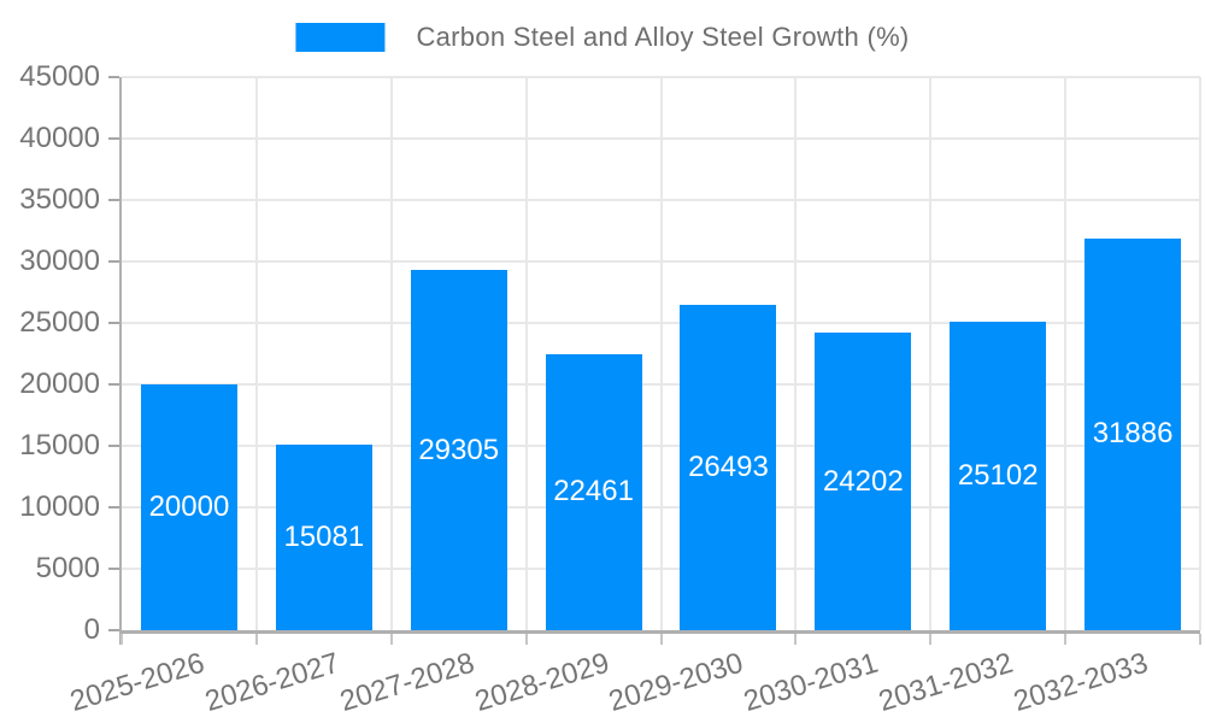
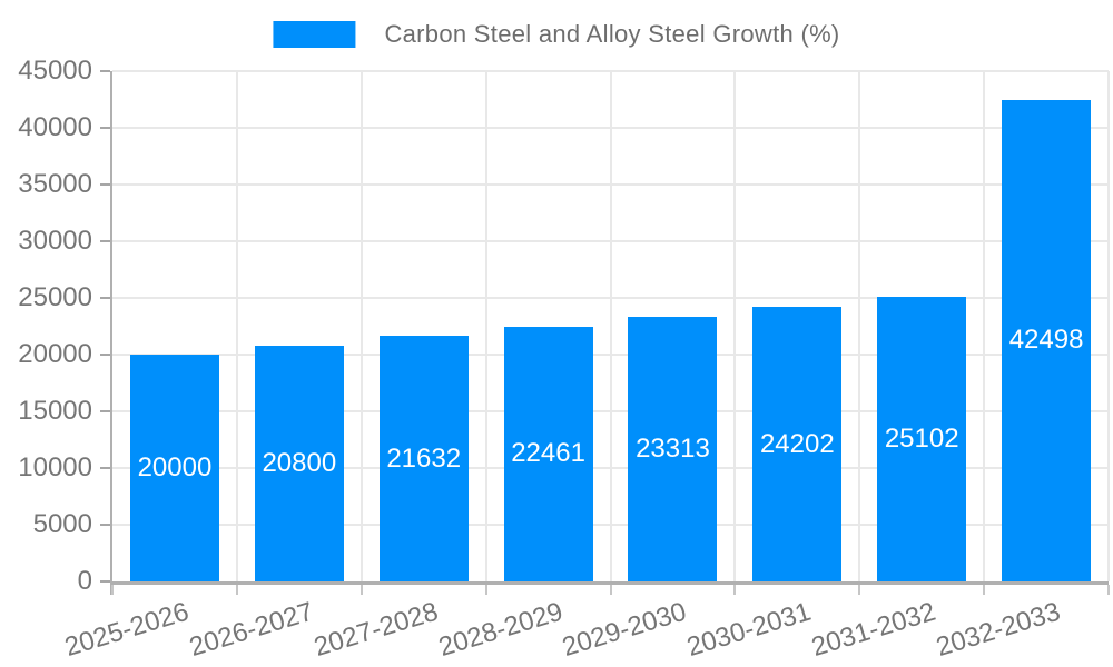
2026-2027: 15081 -> 20800
2027-2028: 29305 -> 21632
2029-2030: 26493 -> 23313
2032-2033: 31886 -> 42498
